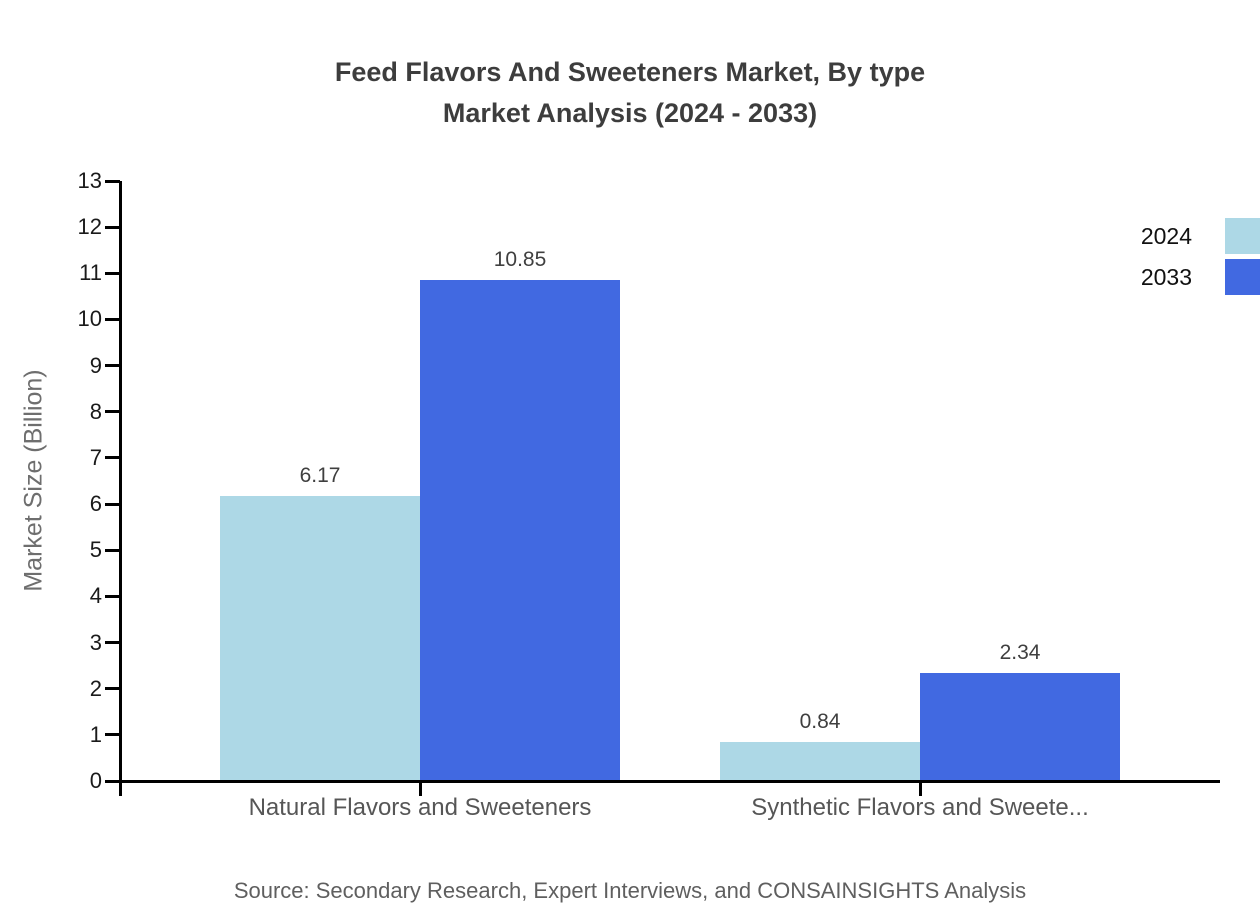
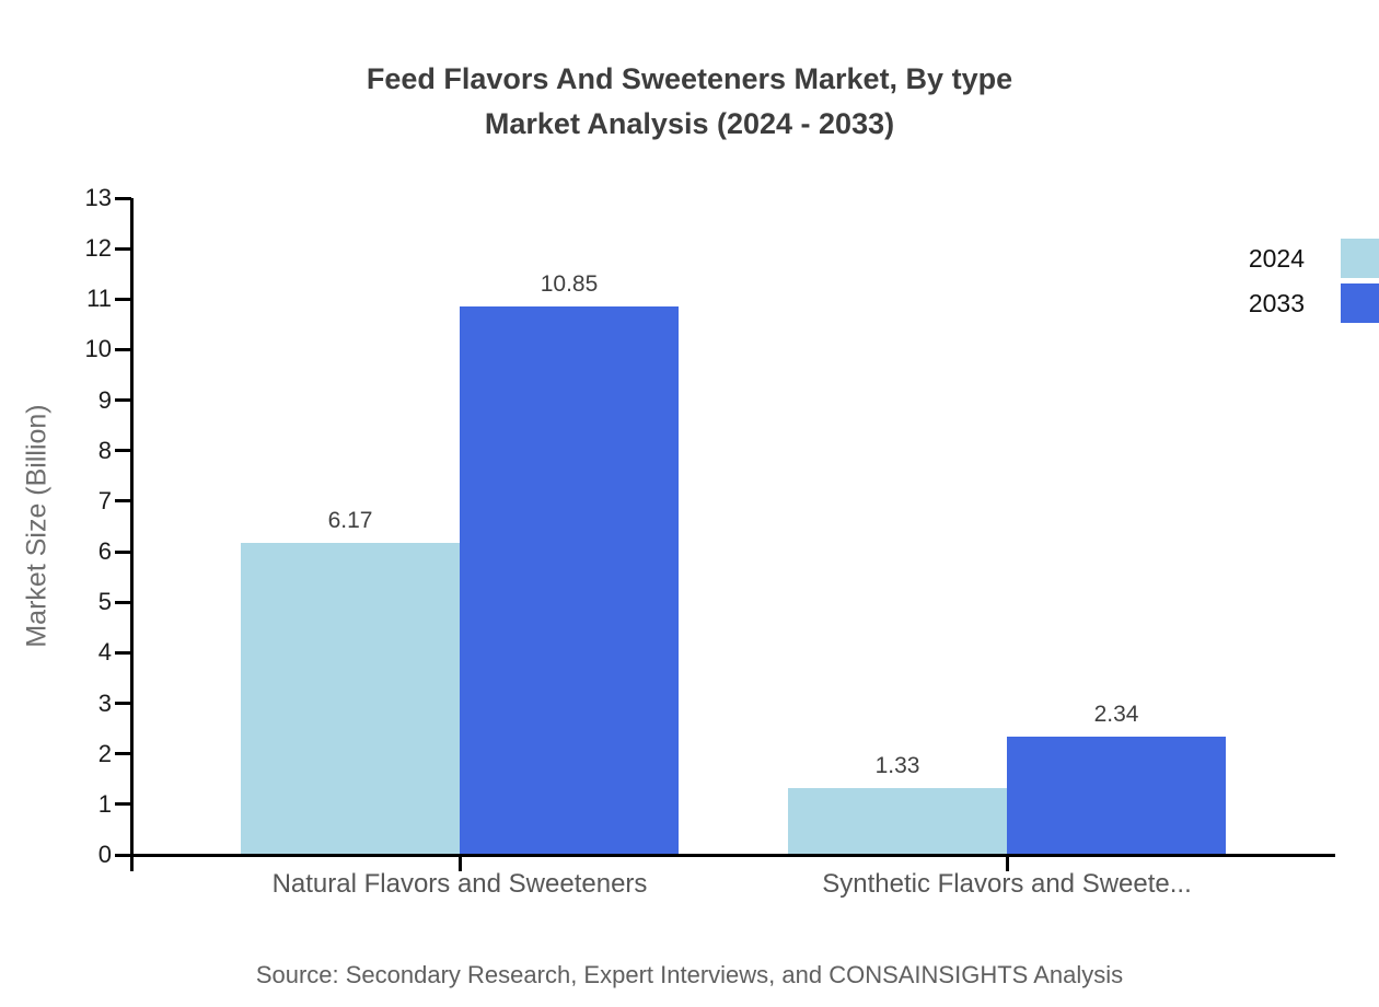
2024/Synthetic Flavors and Sweete...: 0.84 -> 1.33
